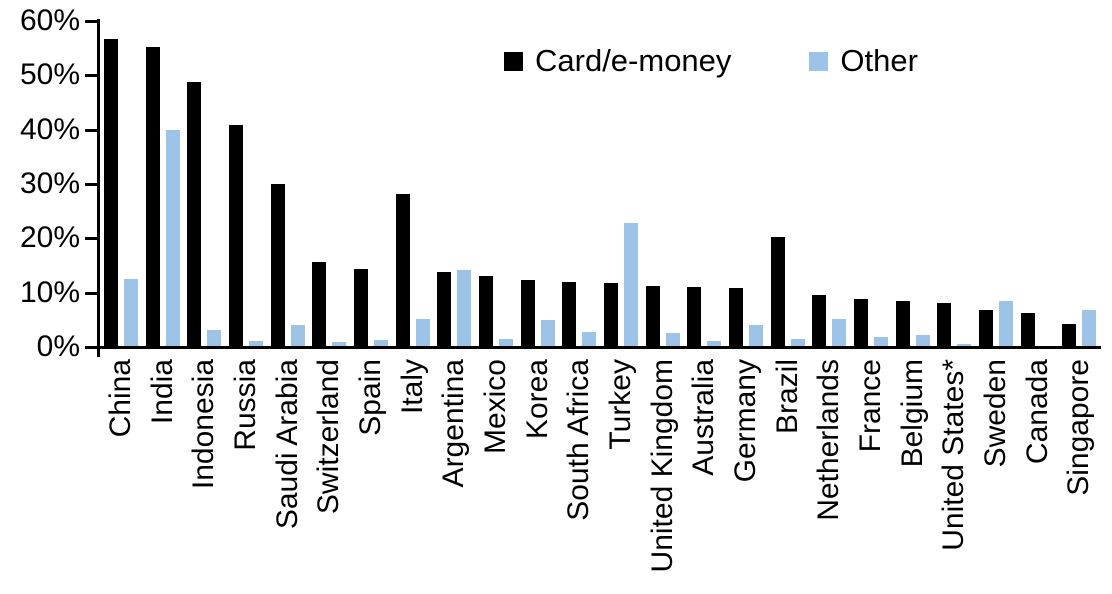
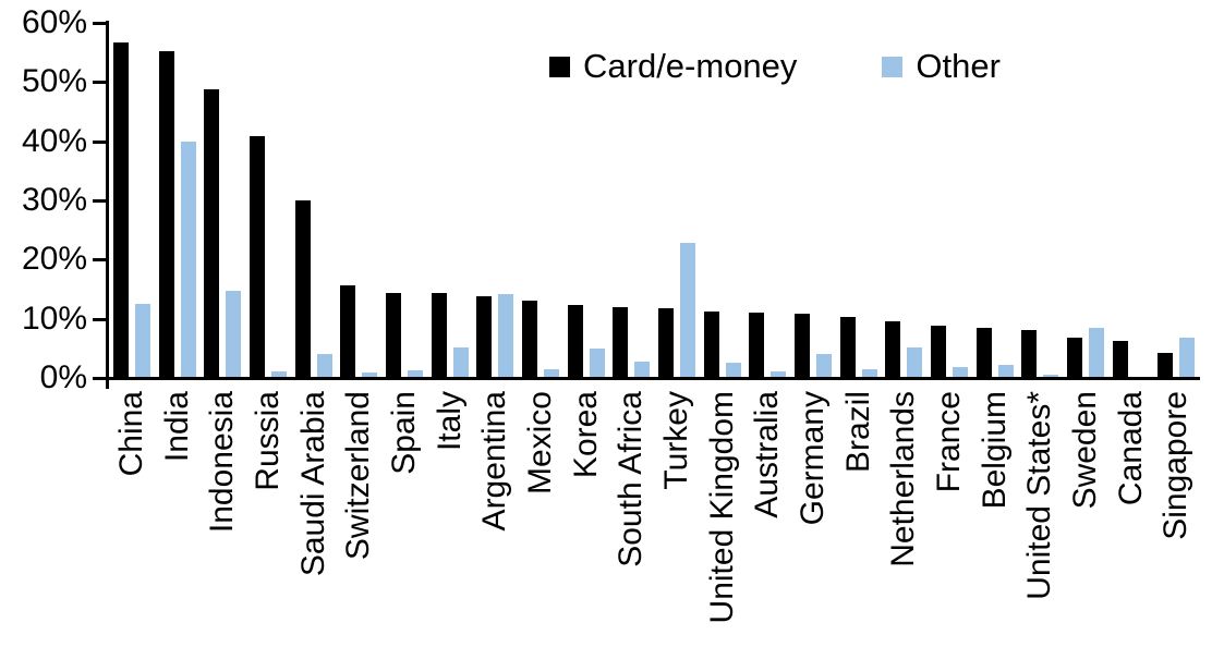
Other/Indonesia: 3% -> 15%
Card/e-money/Italy: 28% -> 14%
Card/e-money/Brazil: 20% -> 10%
